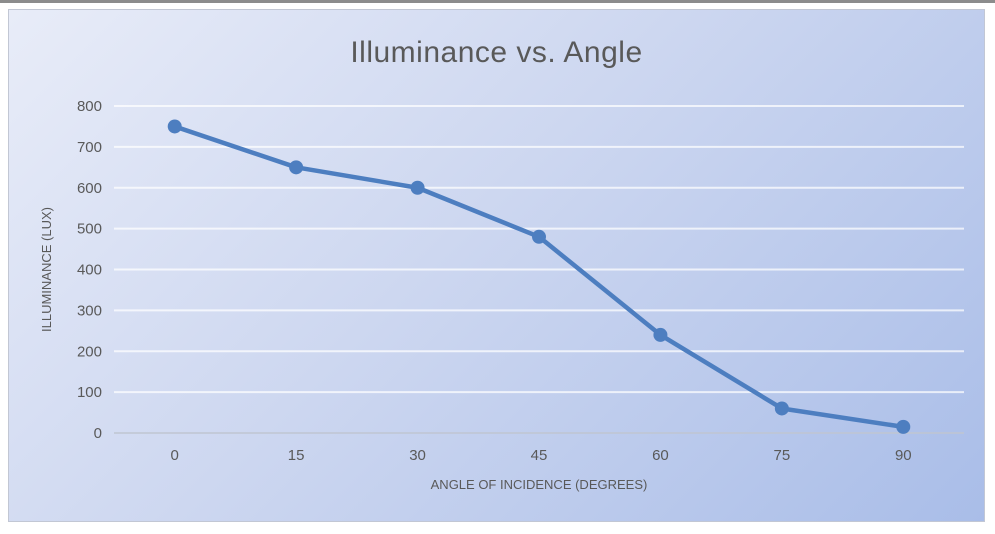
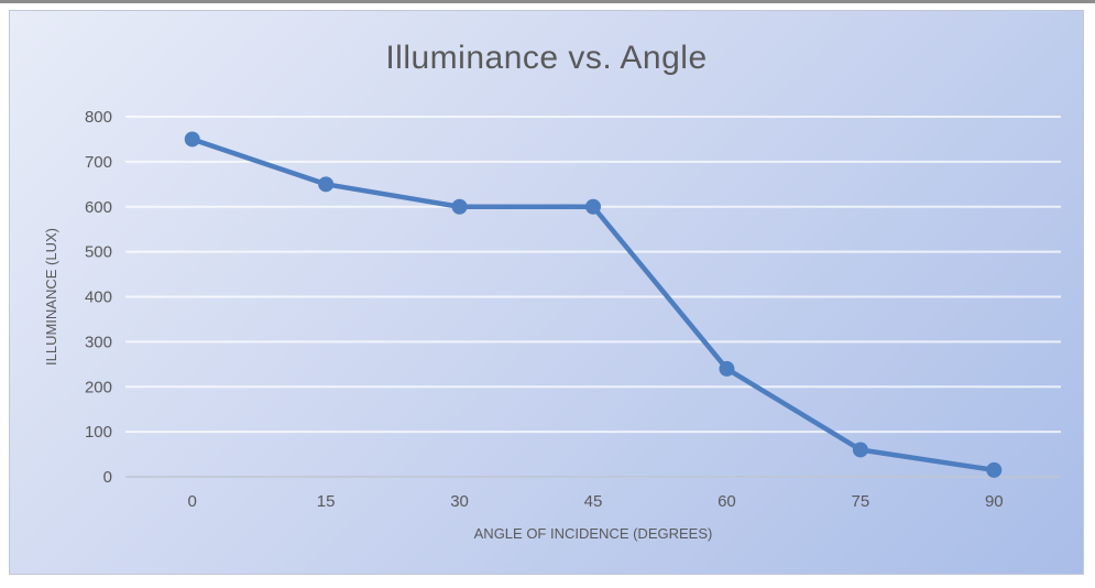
45: 480 -> 600
